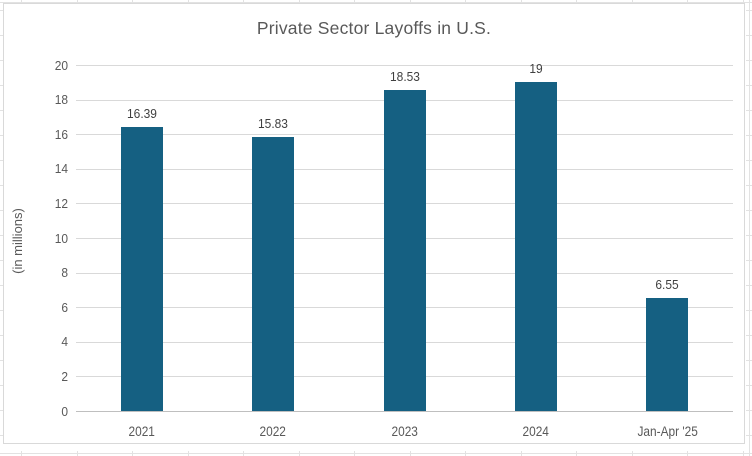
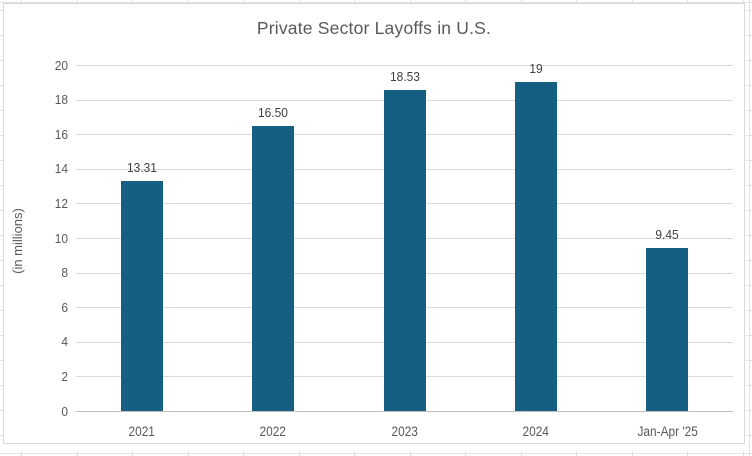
2021: 16.39 -> 13.31
2022: 15.83 -> 16.50
Jan-Apr '25: 6.55 -> 9.45
